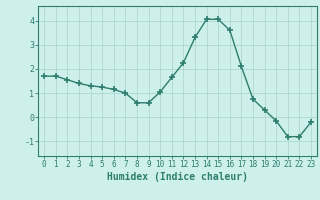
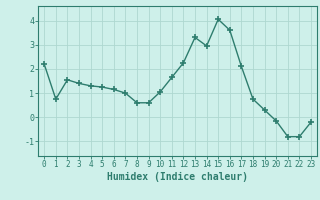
0: 1.70 -> 2.20
1: 1.70 -> 0.75
14: 4.05 -> 2.95
